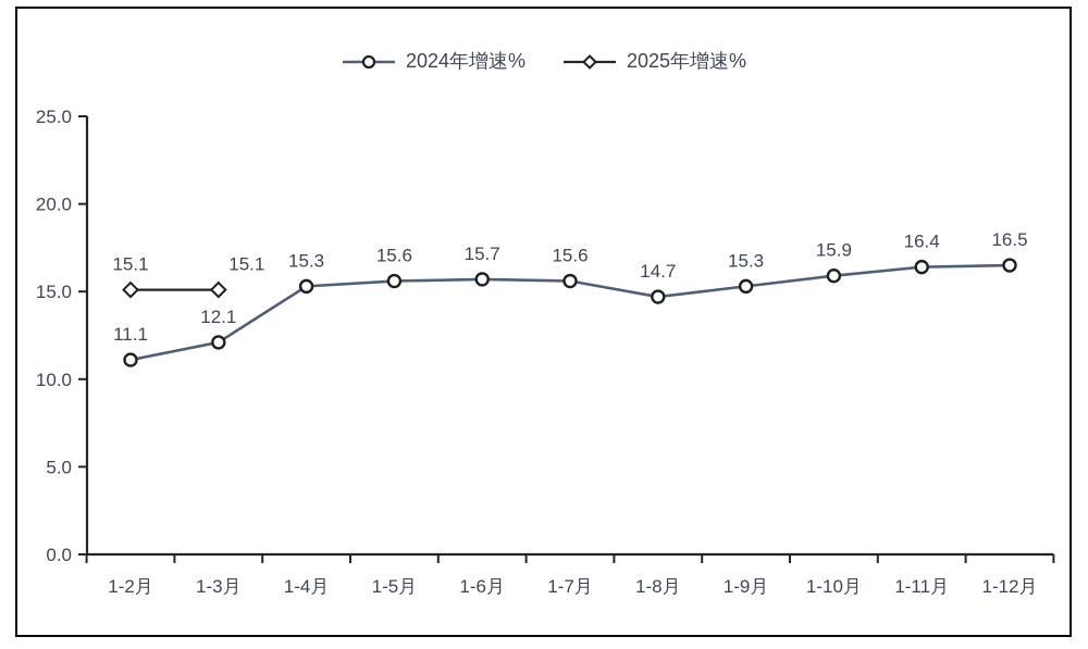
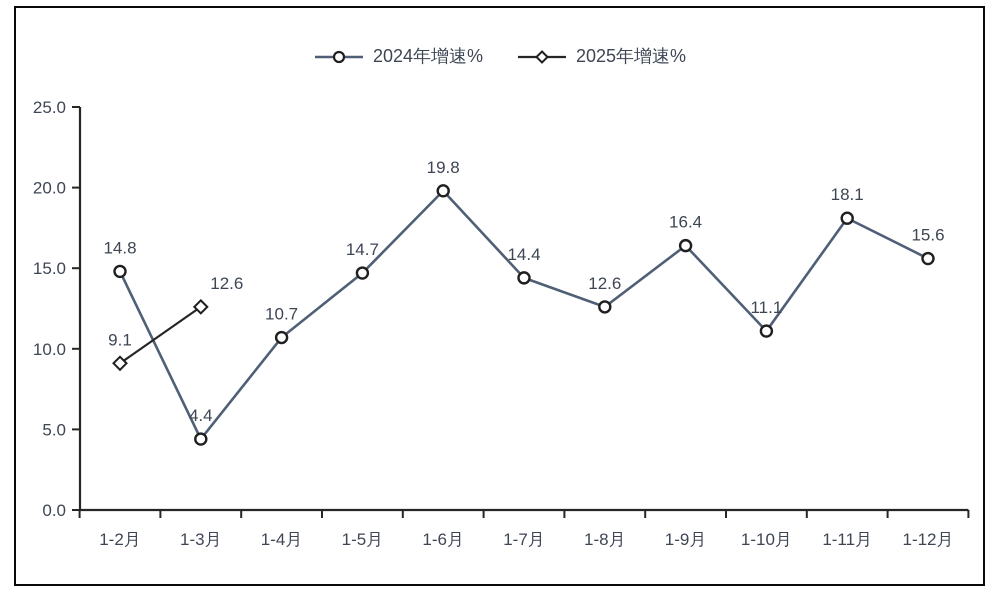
2024年增速%/1-2月: 11.1 -> 14.8
2025年增速%/1-2月: 15.1 -> 9.1
2024年增速%/1-3月: 12.1 -> 4.4
2025年增速%/1-3月: 15.1 -> 12.6
2024年增速%/1-4月: 15.3 -> 10.7
2024年增速%/1-5月: 15.6 -> 14.7
2024年增速%/1-6月: 15.7 -> 19.8
2024年增速%/1-7月: 15.6 -> 14.4
2024年增速%/1-8月: 14.7 -> 12.6
2024年增速%/1-9月: 15.3 -> 16.4
2024年增速%/1-10月: 15.9 -> 11.1
2024年增速%/1-11月: 16.4 -> 18.1
2024年增速%/1-12月: 16.5 -> 15.6
